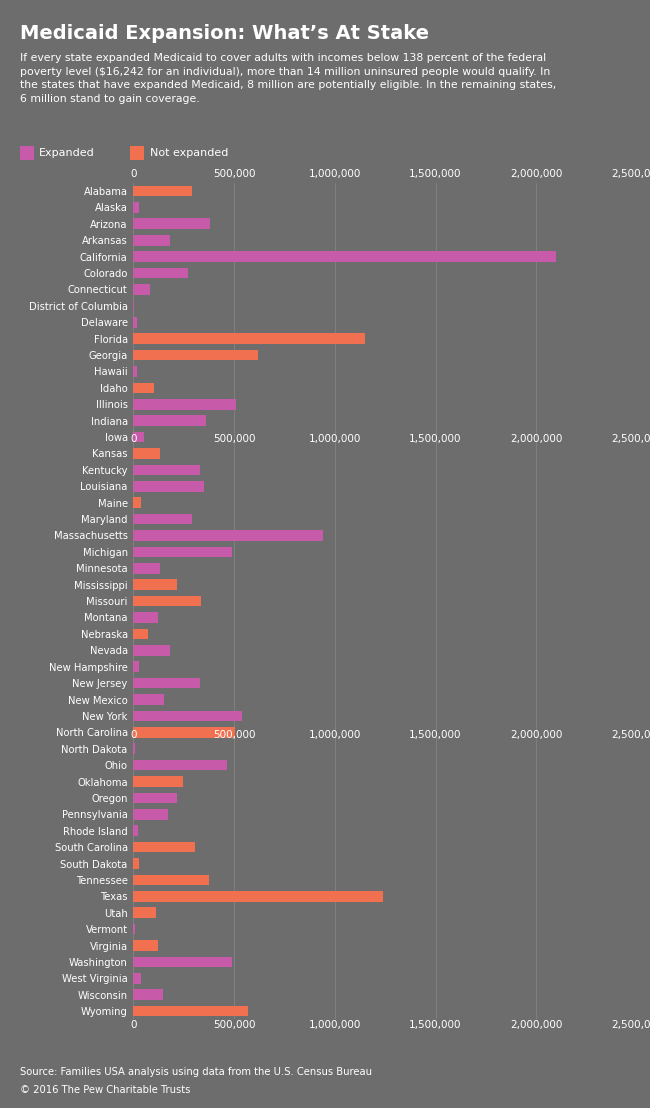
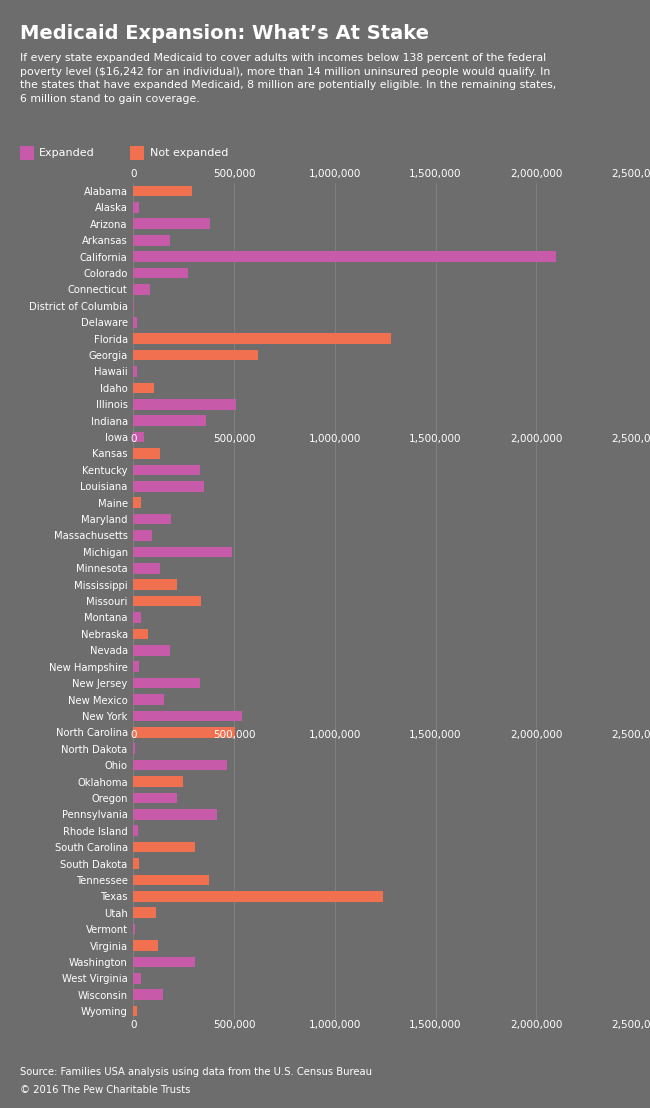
Florida: 1,150,000 -> 1,280,000
Maryland: 290,000 -> 185,000
Massachusetts: 940,000 -> 95,000
Montana: 125,000 -> 38,000
Pennsylvania: 170,000 -> 415,000
Washington: 490,000 -> 305,000
Wyoming: 570,000 -> 18,000
